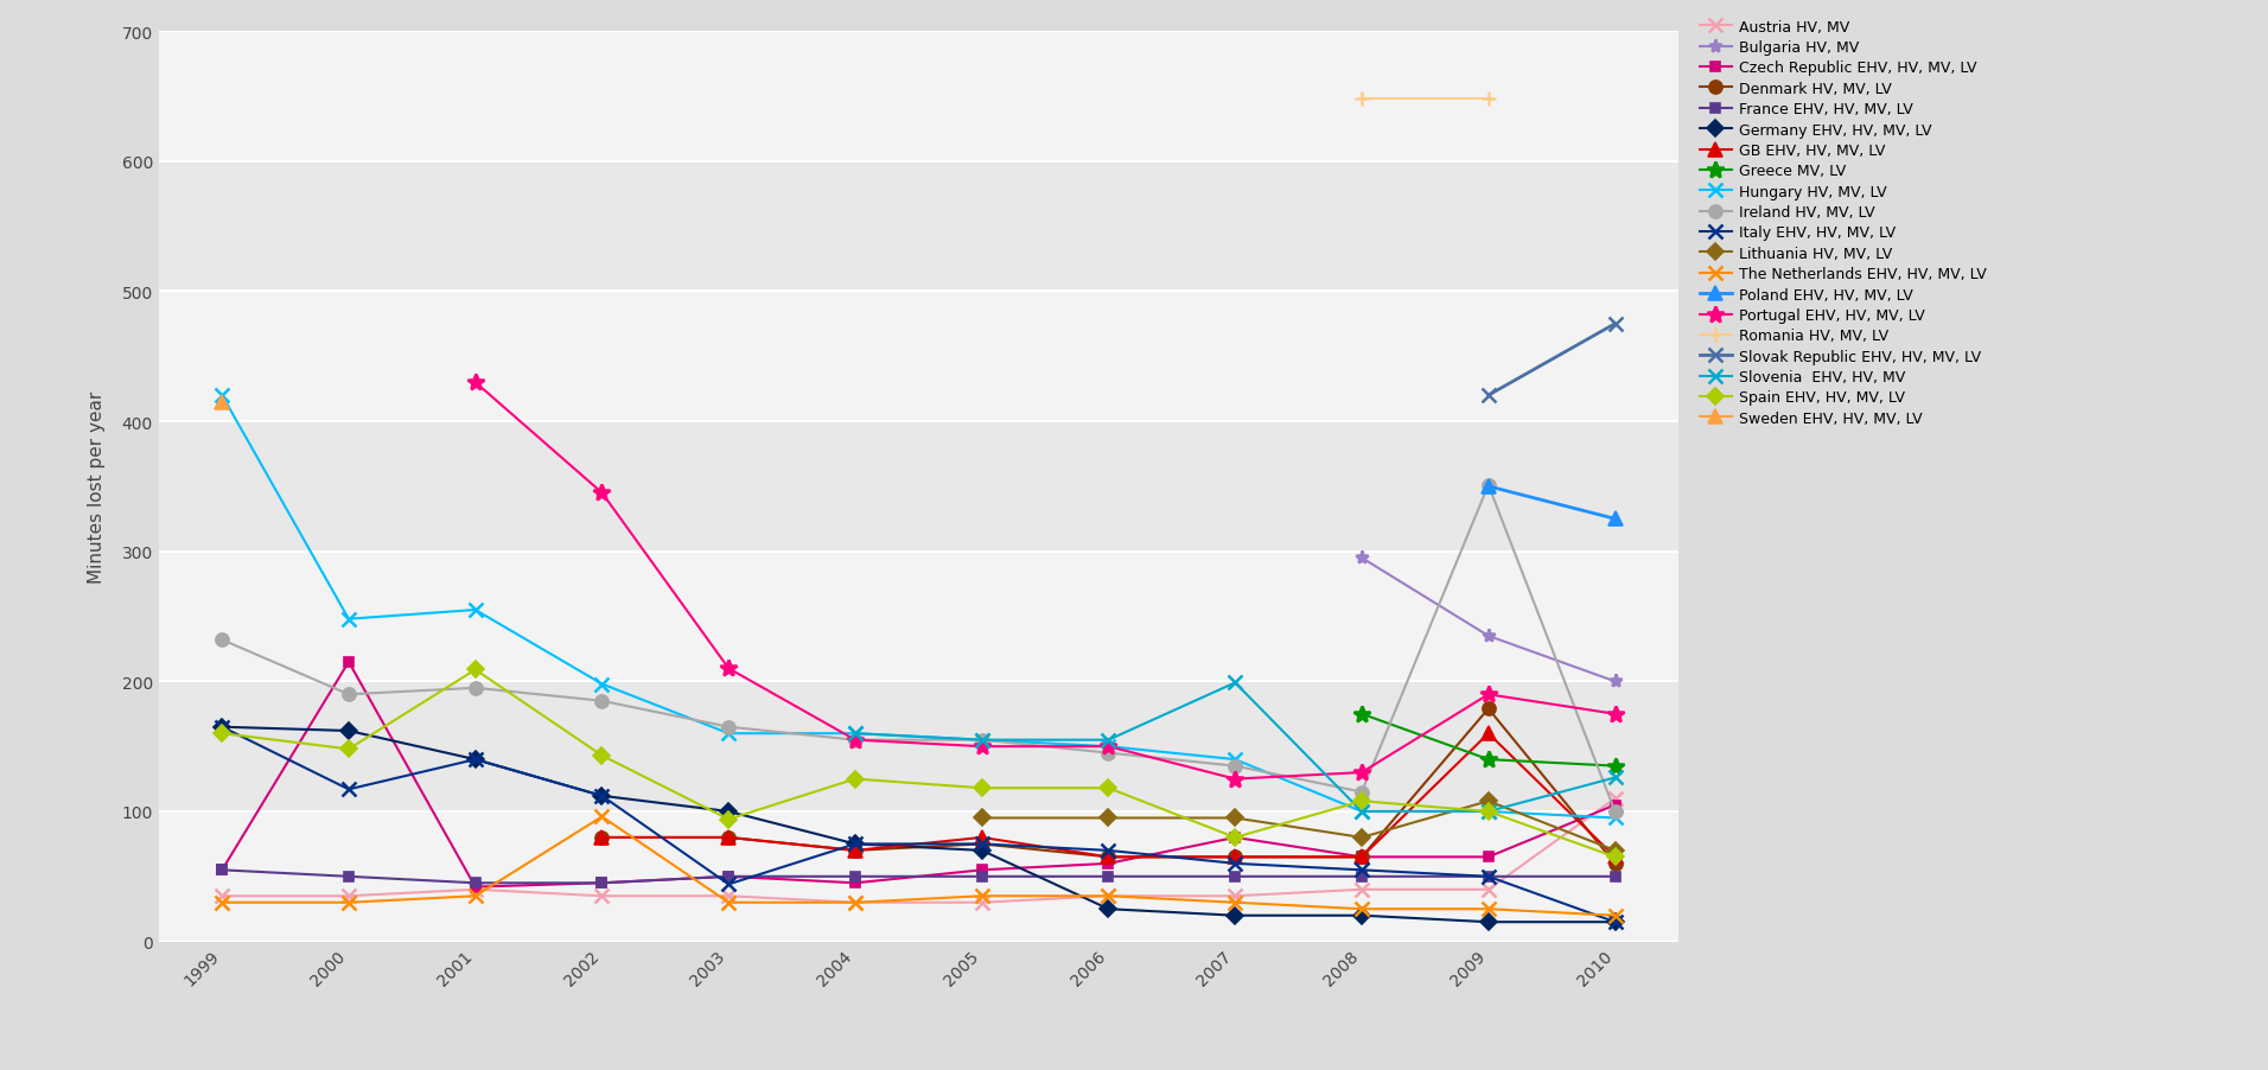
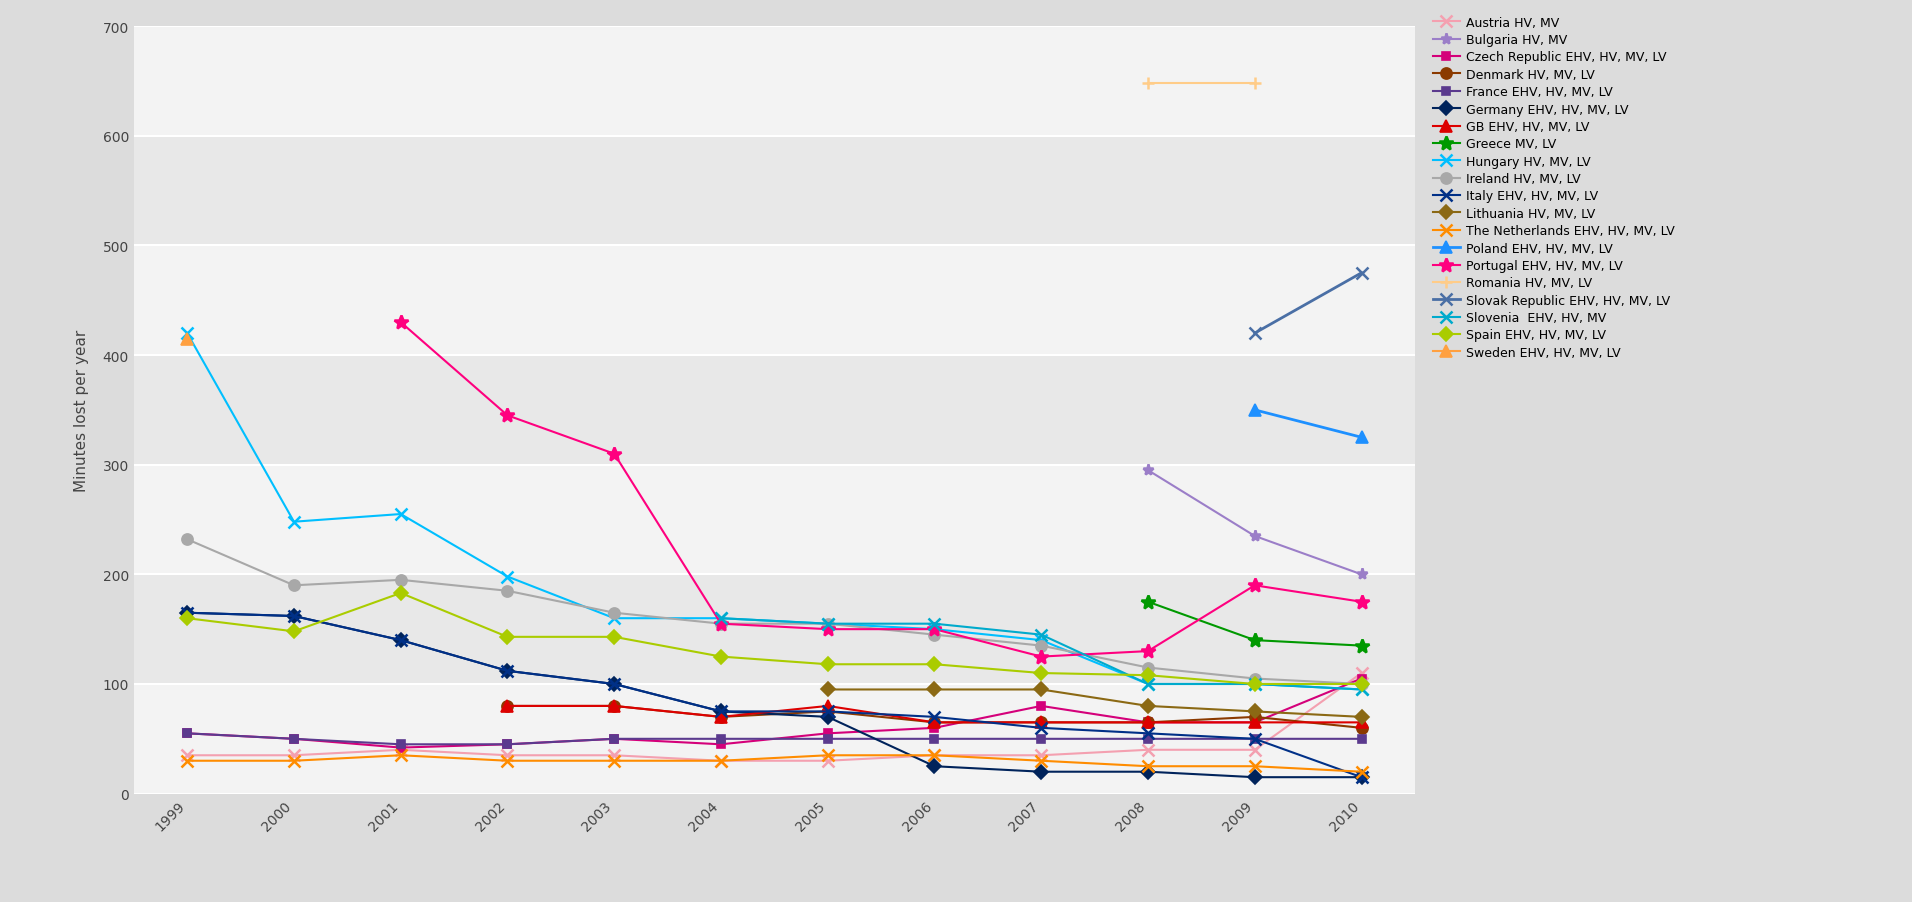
Czech Republic EHV, HV, MV, LV/2000: 215 -> 50
Italy EHV, HV, MV, LV/2000: 117 -> 162
Spain EHV, HV, MV, LV/2001: 209 -> 183
The Netherlands EHV, HV, MV, LV/2002: 96 -> 30
Italy EHV, HV, MV, LV/2003: 44 -> 100
Portugal EHV, HV, MV, LV/2003: 210 -> 310
Spain EHV, HV, MV, LV/2003: 94 -> 143
Slovenia EHV, HV, MV/2007: 199 -> 145
Spain EHV, HV, MV, LV/2007: 80 -> 110
Denmark HV, MV, LV/2009: 179 -> 70
GB EHV, HV, MV, LV/2009: 160 -> 65
Ireland HV, MV, LV/2009: 351 -> 105
Lithuania HV, MV, LV/2009: 108 -> 75
Slovenia EHV, HV, MV/2010: 126 -> 95
Spain EHV, HV, MV, LV/2010: 65 -> 100
